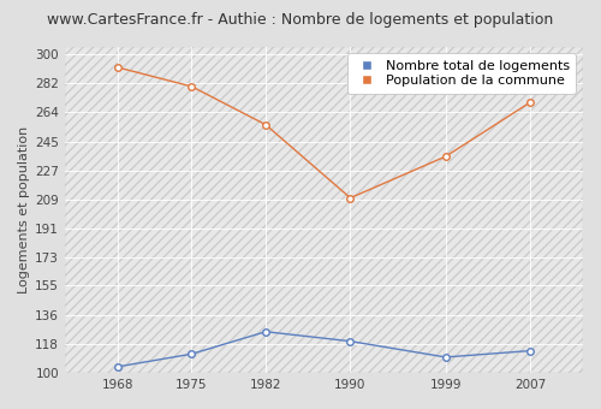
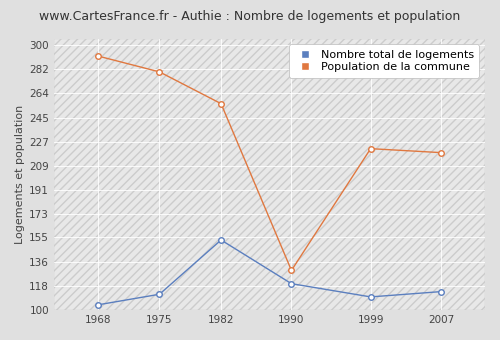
Nombre total de logements/1982: 126 -> 153
Population de la commune/1990: 210 -> 130
Population de la commune/1999: 236 -> 222
Population de la commune/2007: 270 -> 219
